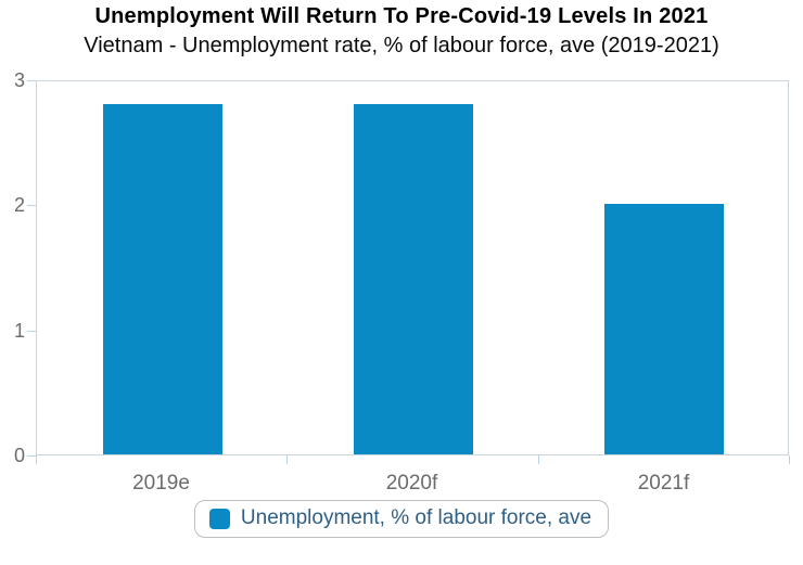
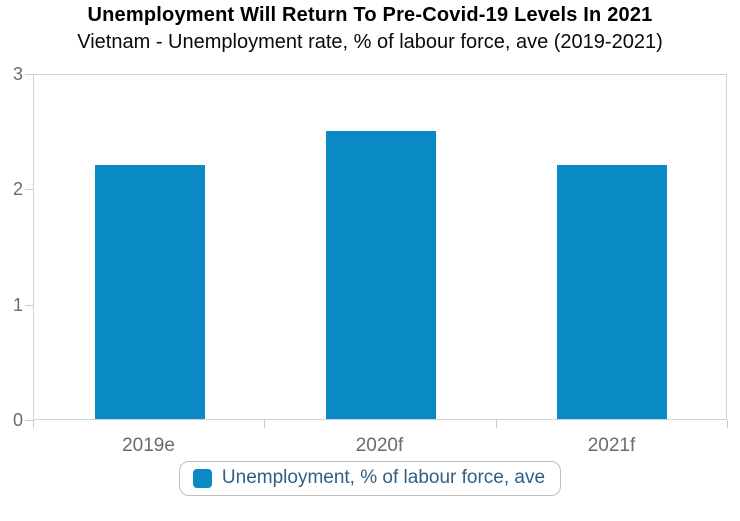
2019e: 2.8 -> 2.2
2020f: 2.8 -> 2.5
2021f: 2.0 -> 2.2
